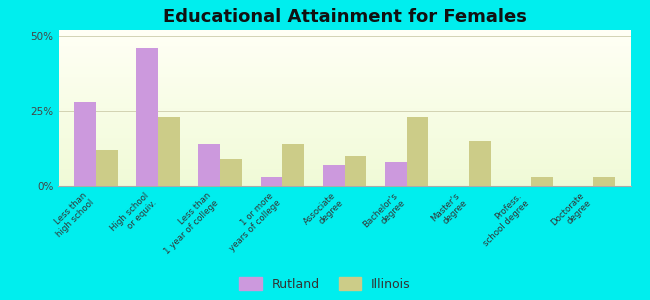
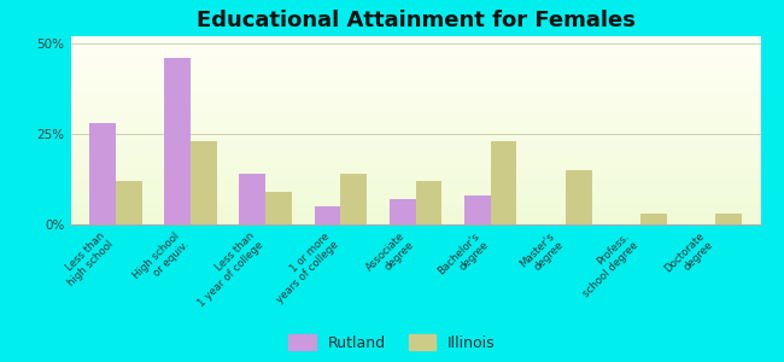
Rutland/1 or more years of college: 3% -> 5%
Illinois/Associate degree: 10% -> 12%
